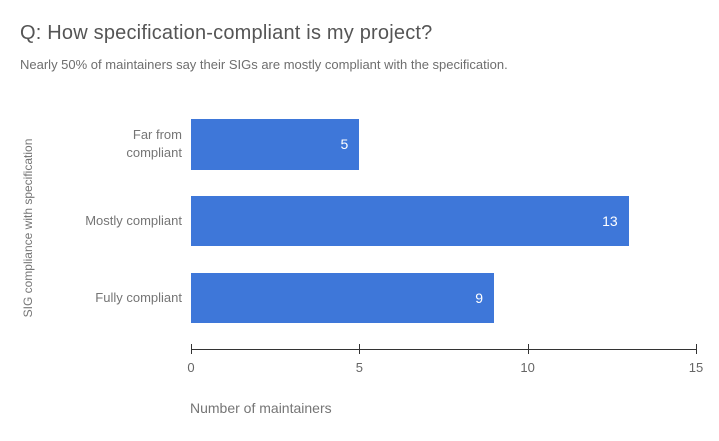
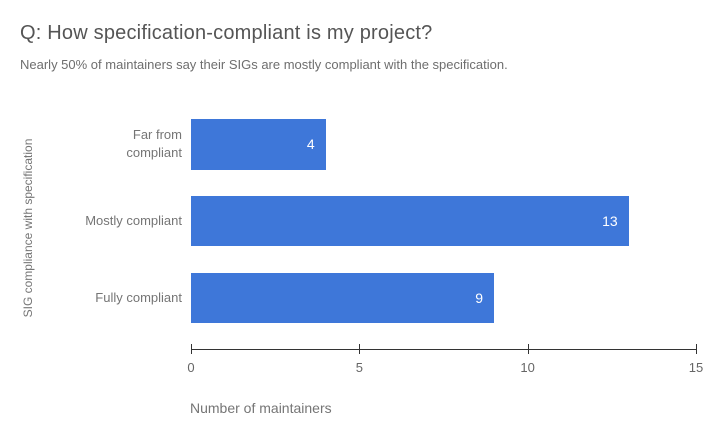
Far from compliant: 5 -> 4
